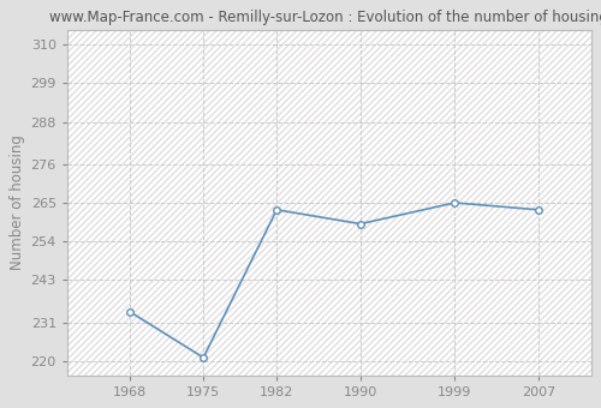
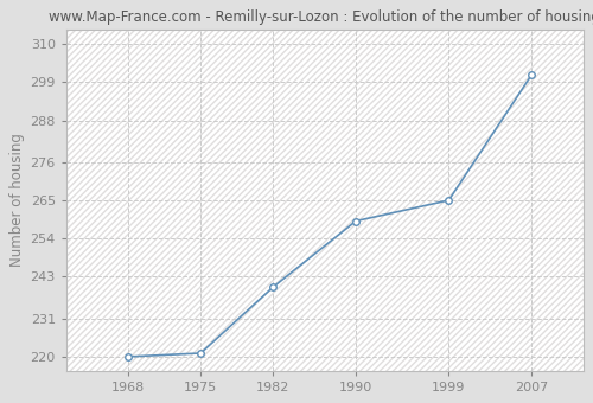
1968: 234 -> 220
1982: 263 -> 240
2007: 263 -> 301
